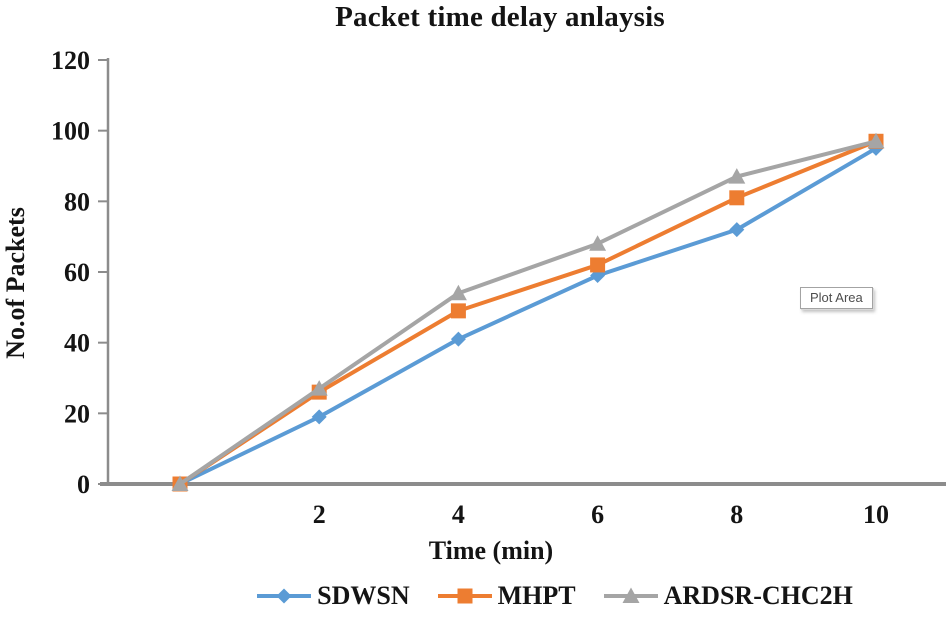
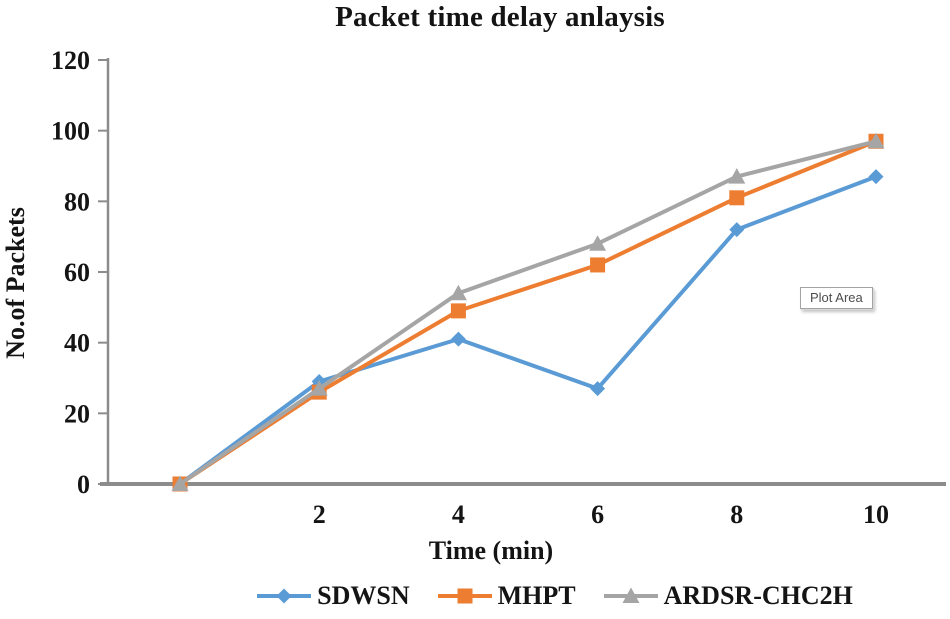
SDWSN/2: 19 -> 29
SDWSN/6: 59 -> 27
SDWSN/10: 95 -> 87
